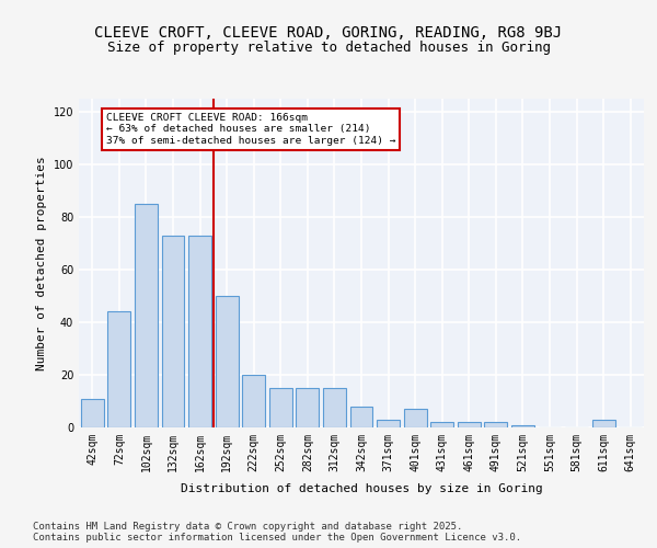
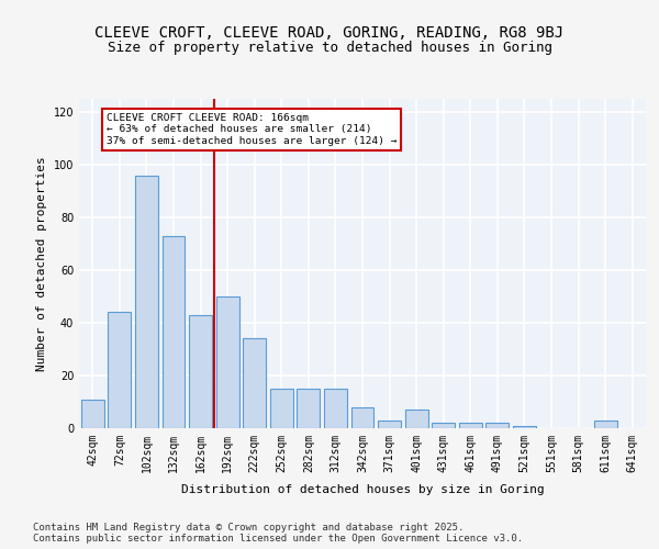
102sqm: 85 -> 96
162sqm: 73 -> 43
222sqm: 20 -> 34
